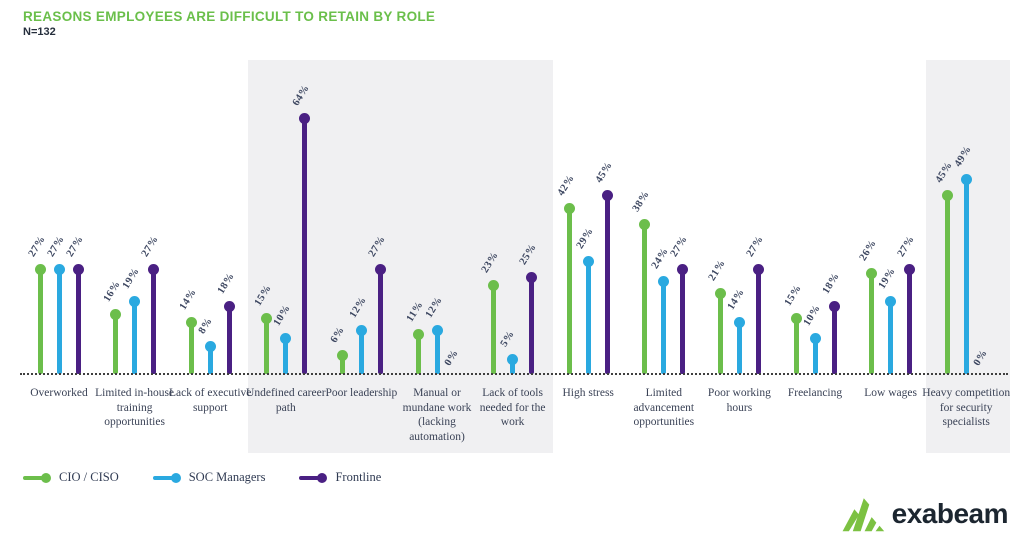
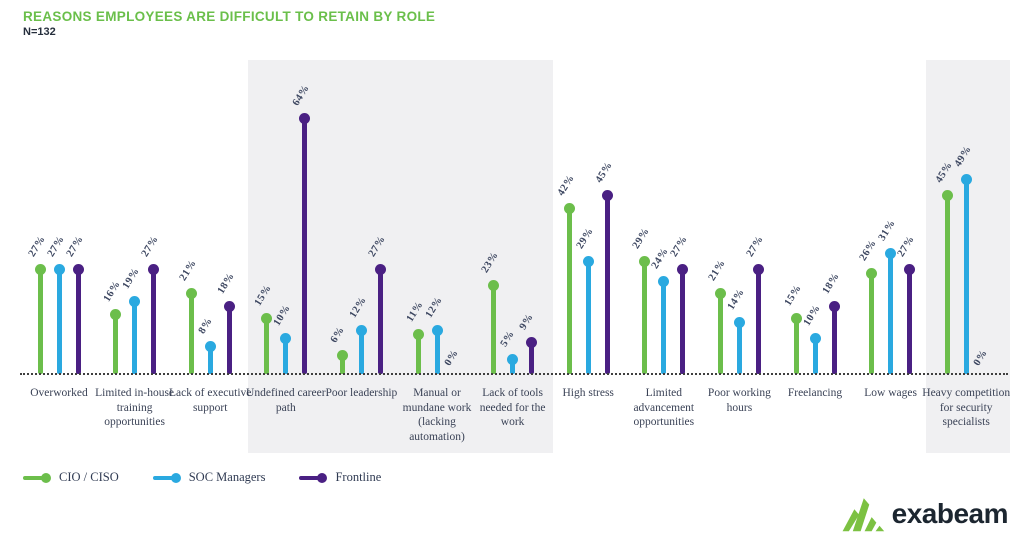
CIO / CISO/Lack of executive support: 14% -> 21%
Frontline/Lack of tools needed for the work: 25% -> 9%
CIO / CISO/Limited advancement opportunities: 38% -> 29%
SOC Managers/Low wages: 19% -> 31%
